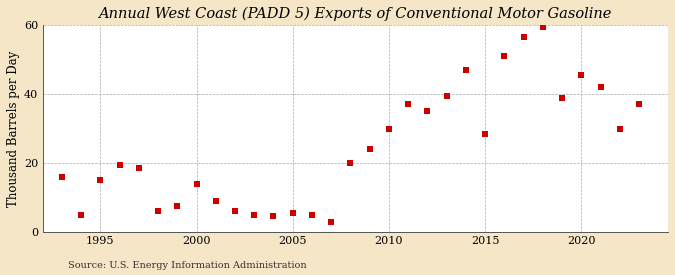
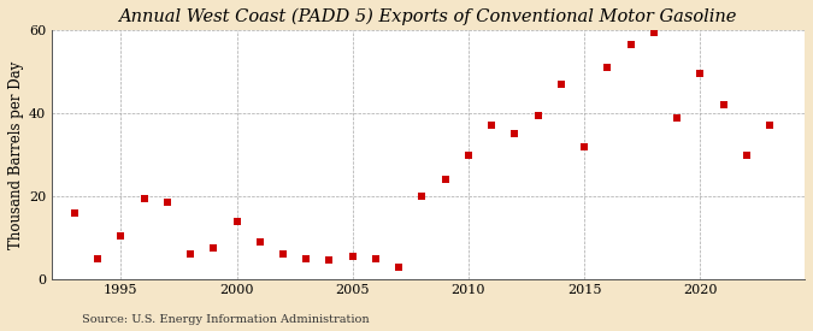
1995: 15.0 -> 10.5
2015: 28.5 -> 32.0
2020: 45.5 -> 49.5
